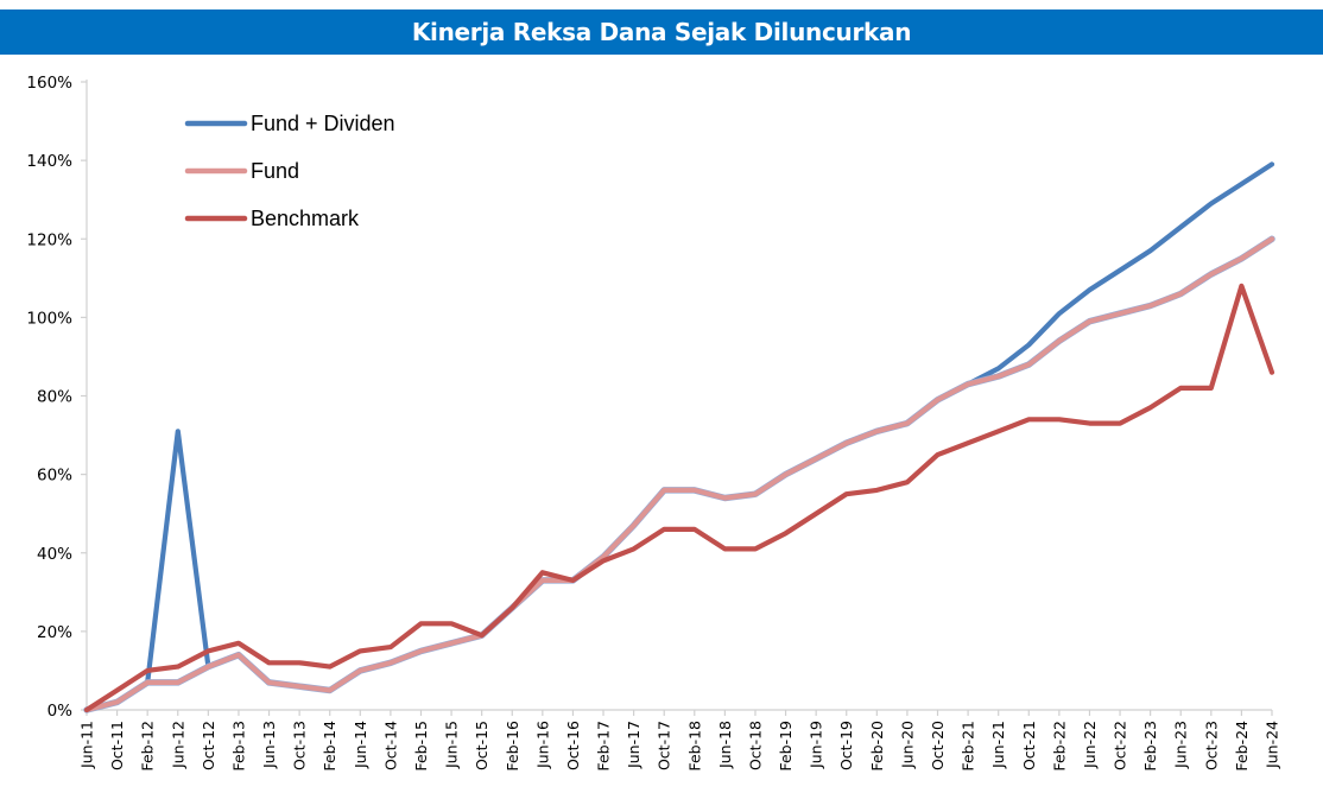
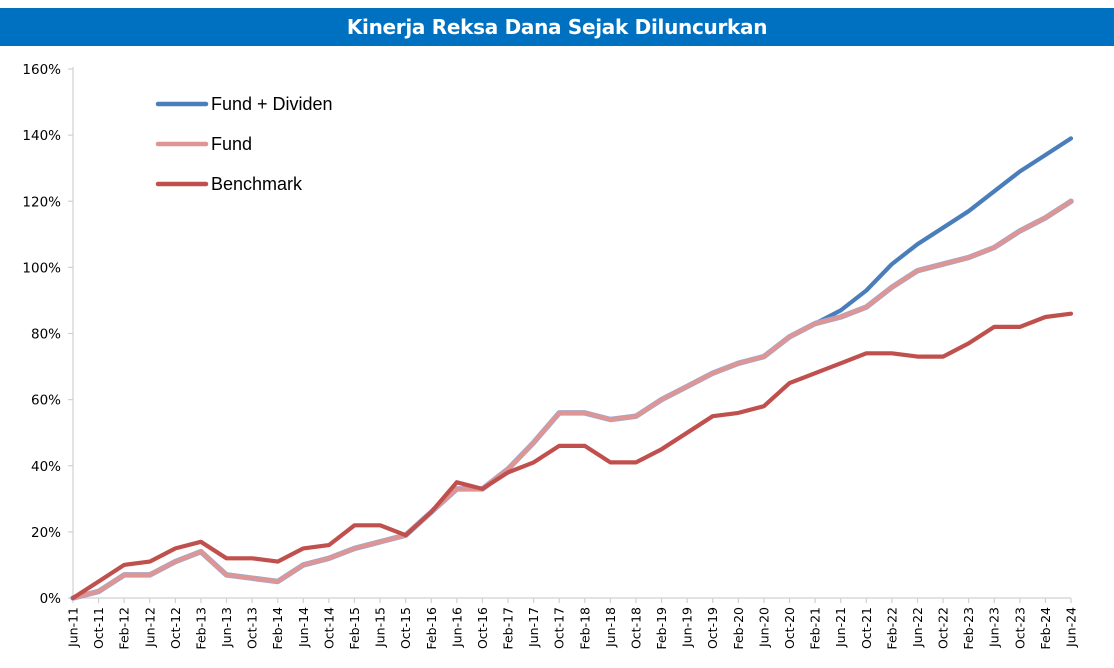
Fund + Dividen/Jun-12: 71% -> 7%
Benchmark/Feb-24: 108% -> 85%
